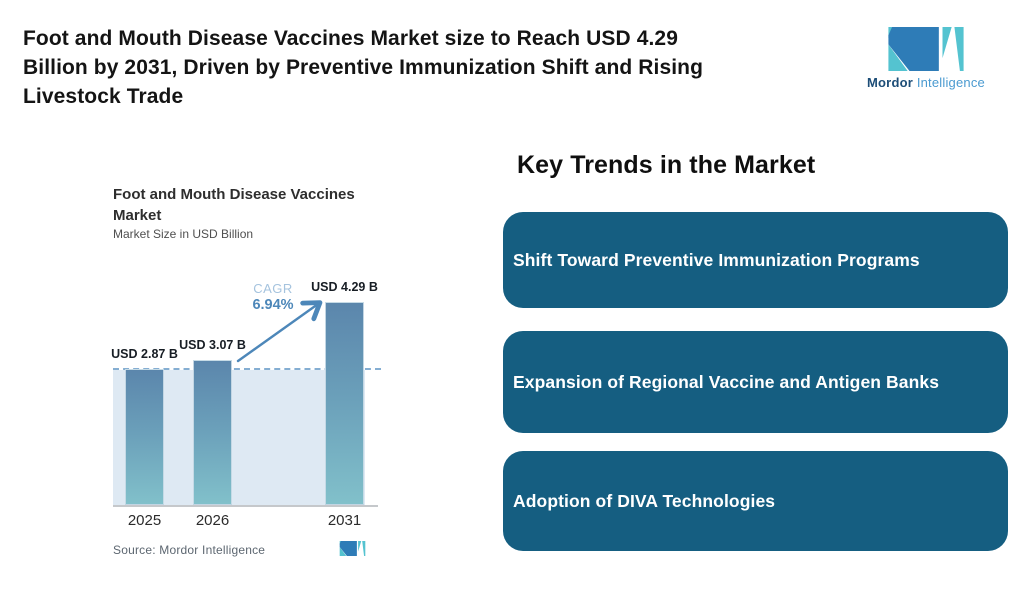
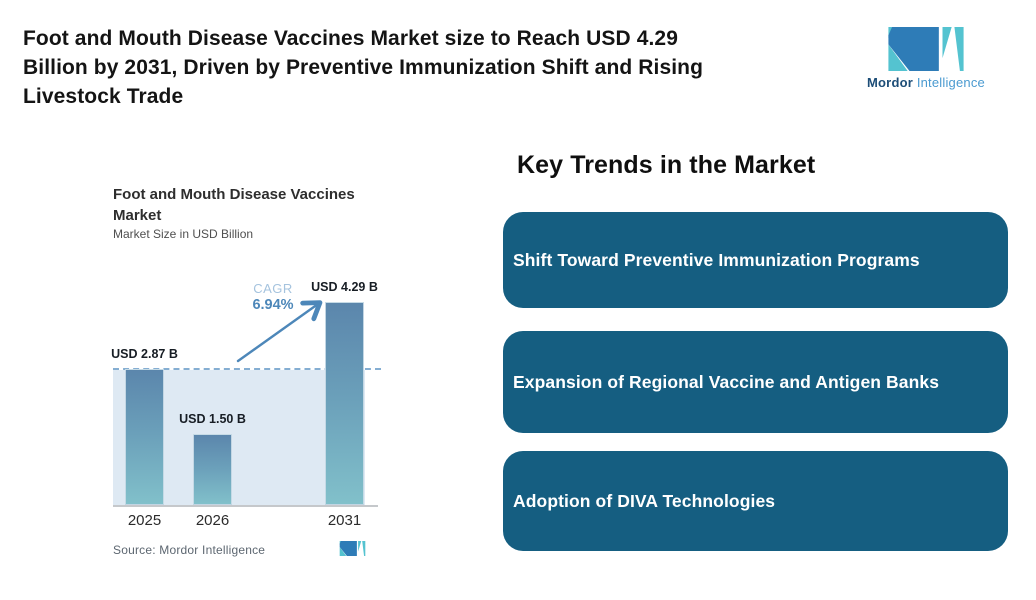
2026: 3.07 -> 1.50
